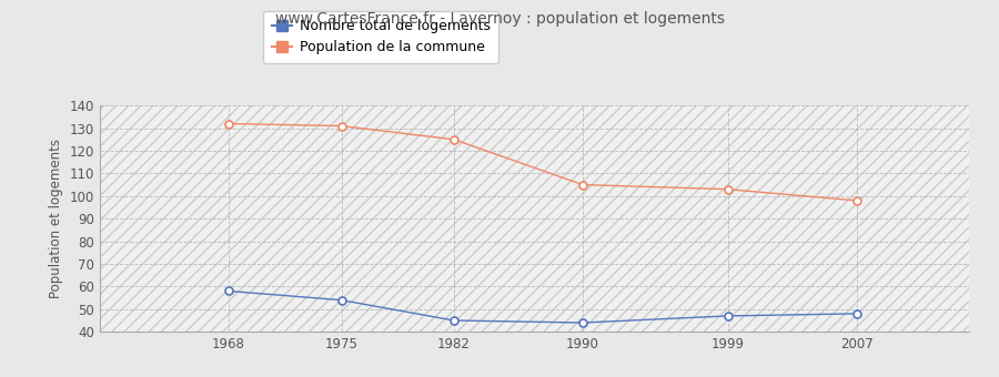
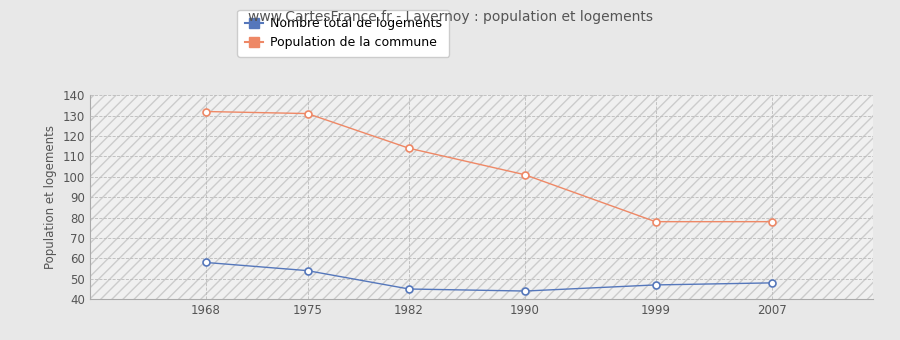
Population de la commune/1982: 125 -> 114
Population de la commune/1990: 105 -> 101
Population de la commune/1999: 103 -> 78
Population de la commune/2007: 98 -> 78
